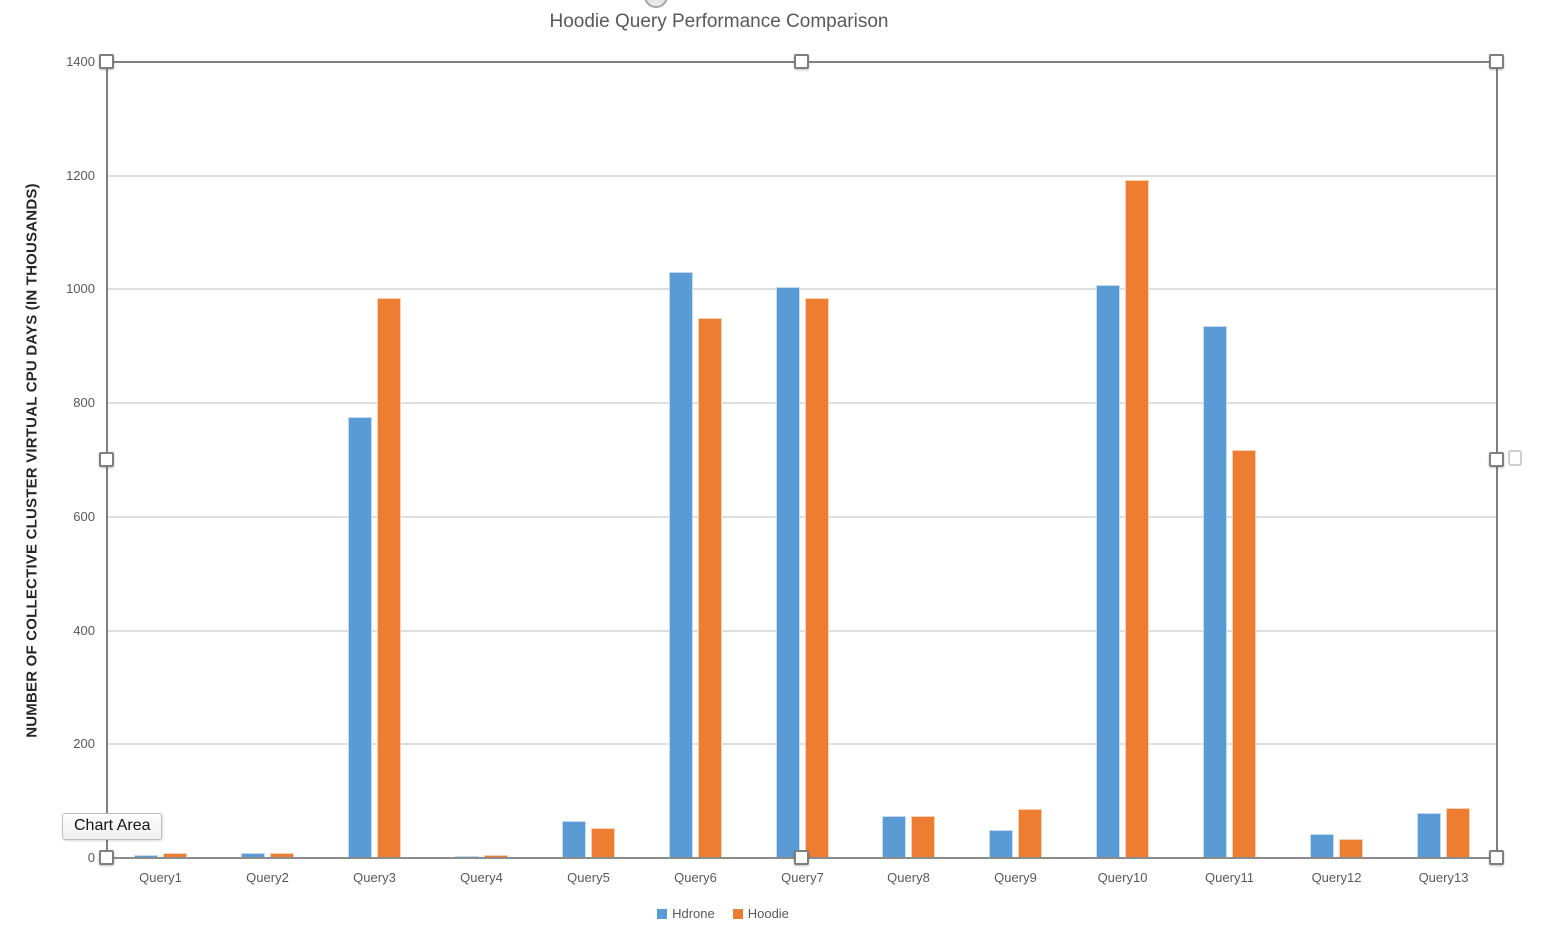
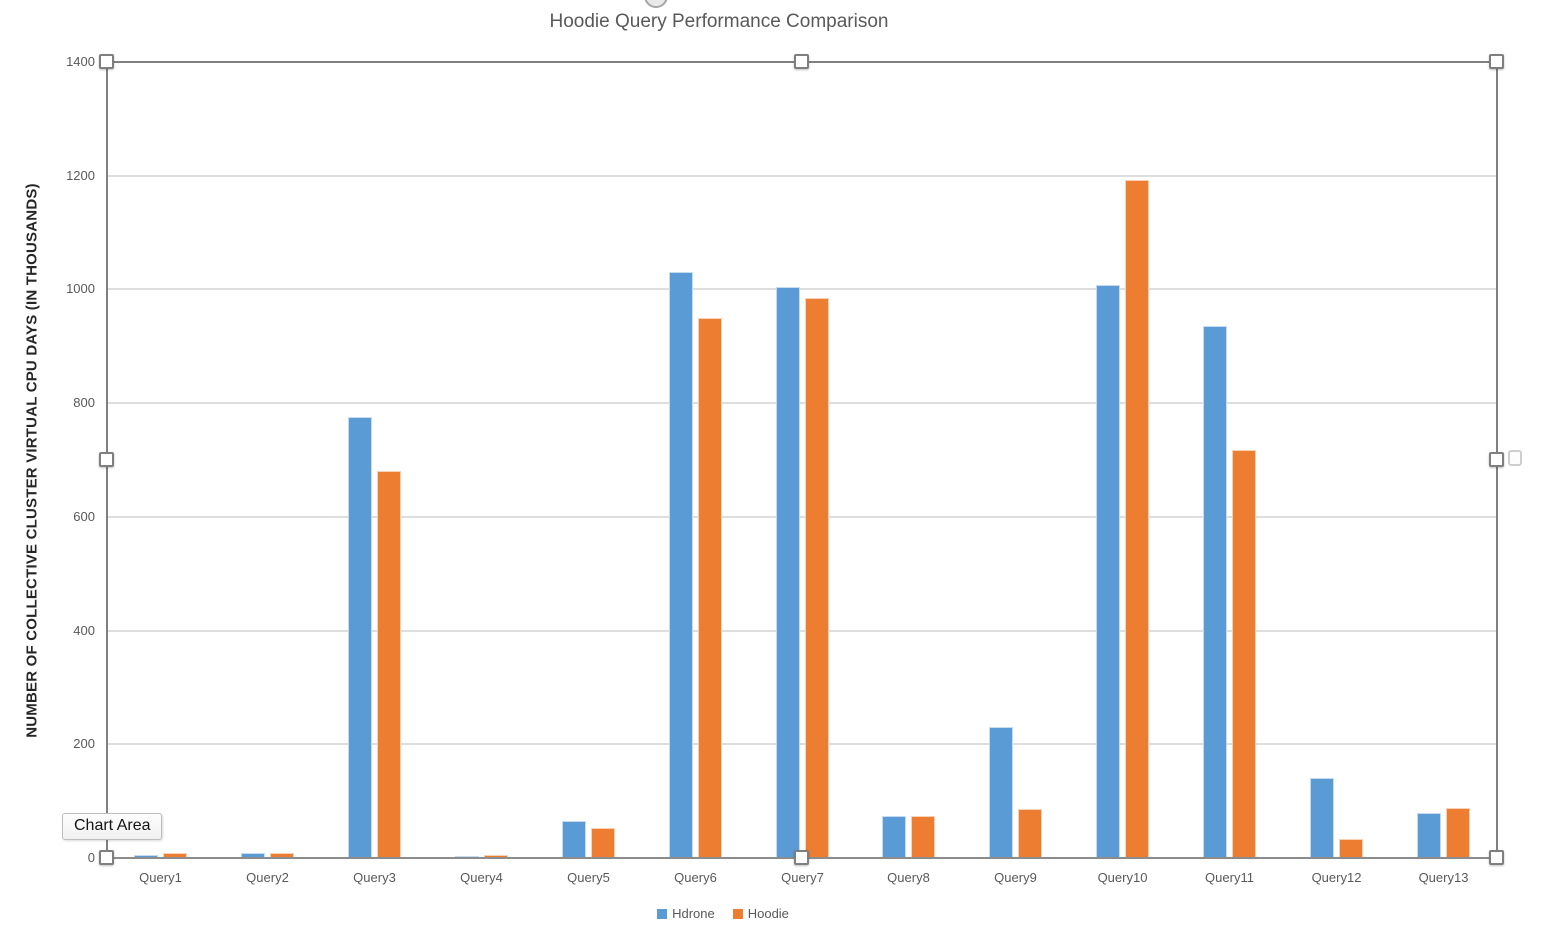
Hoodie/Query3: 980 -> 680
Hdrone/Query9: 50 -> 230
Hdrone/Query12: 40 -> 140
